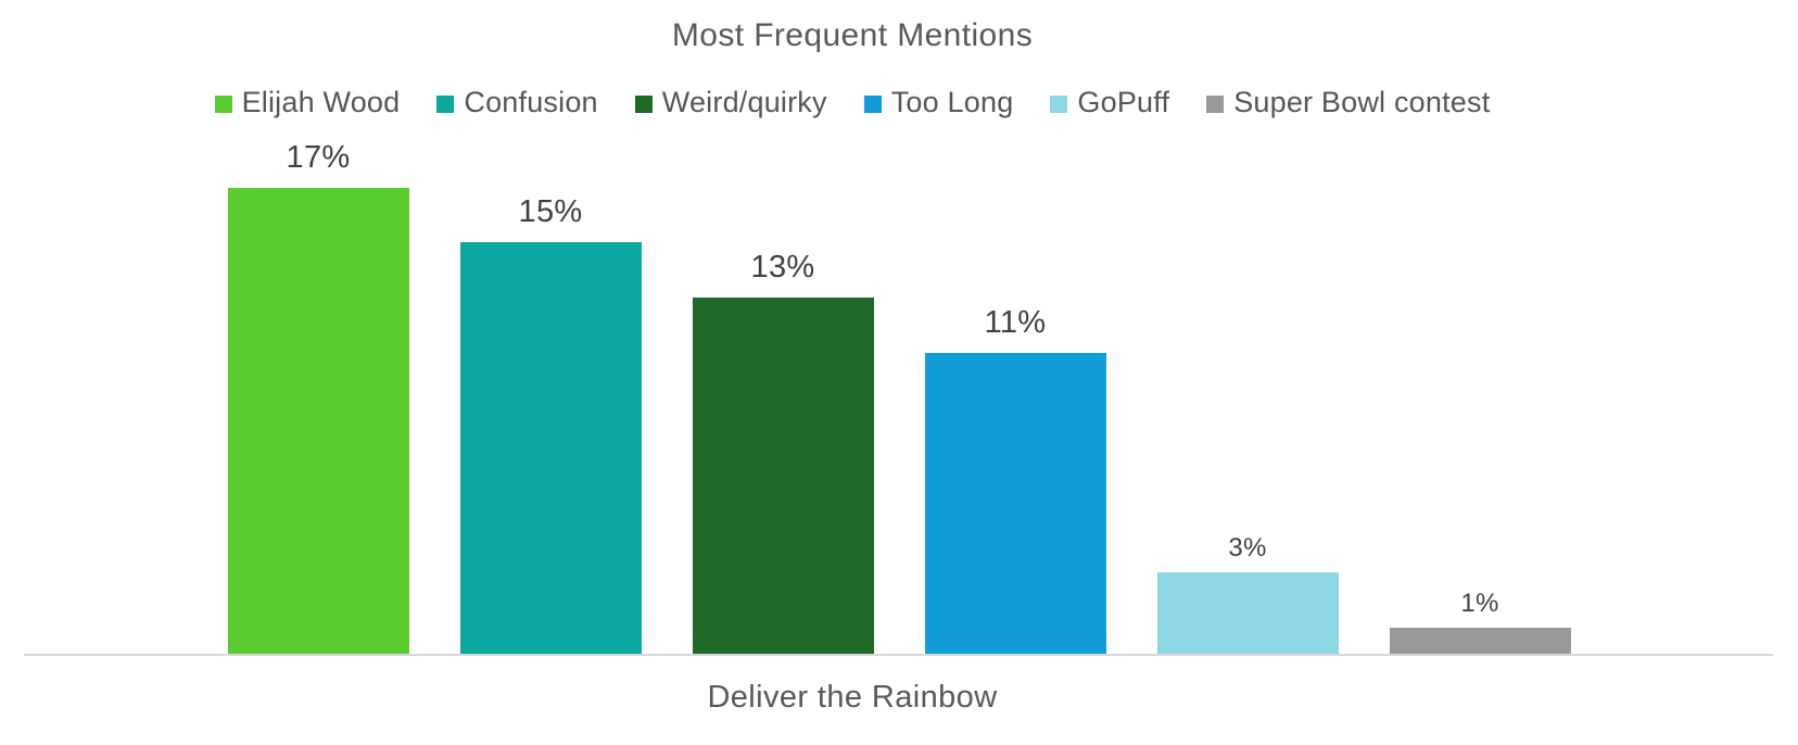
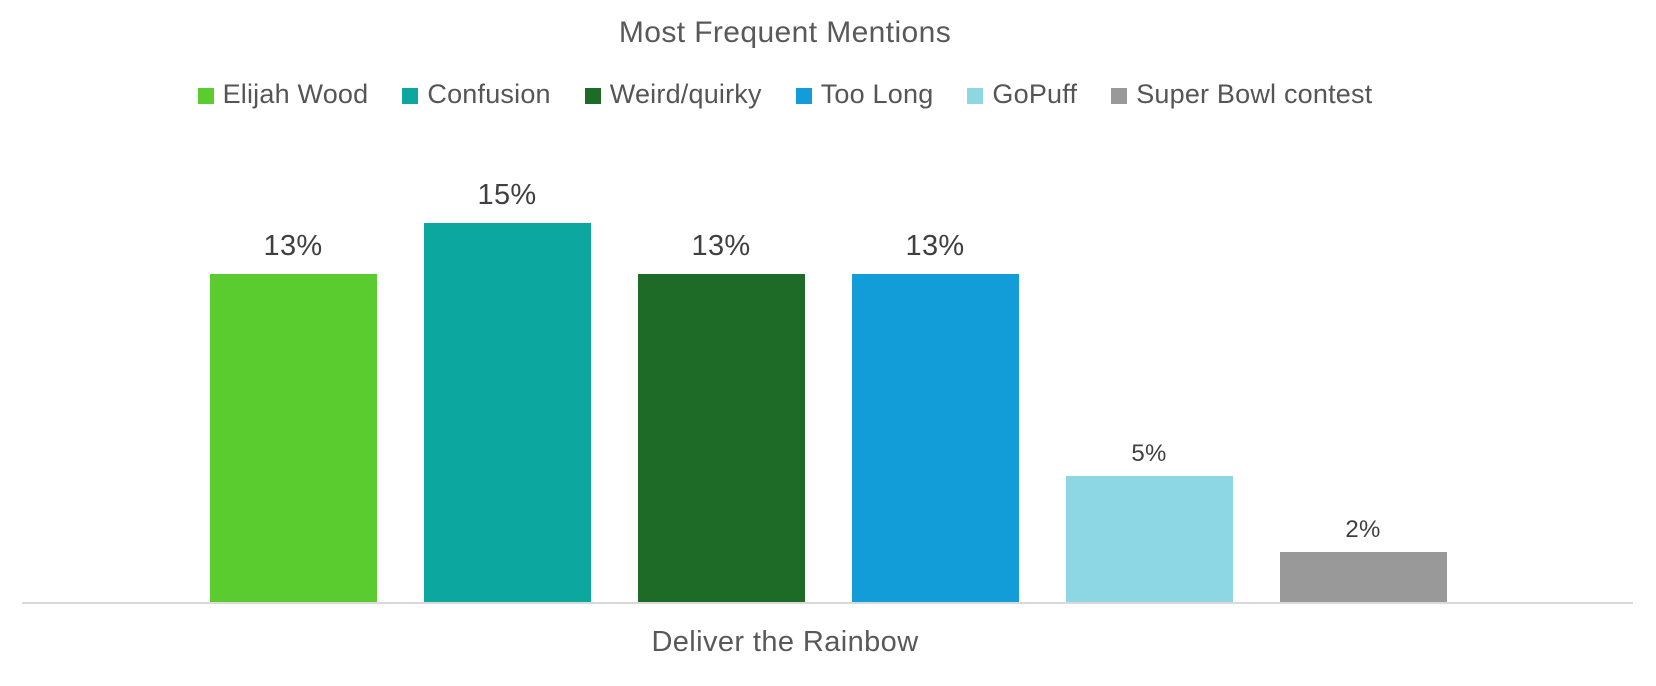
Elijah Wood: 17% -> 13%
Too Long: 11% -> 13%
GoPuff: 3% -> 5%
Super Bowl contest: 1% -> 2%
